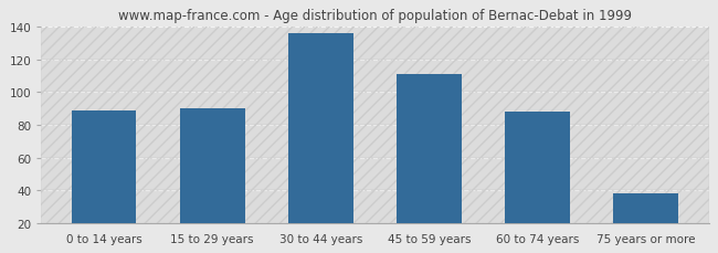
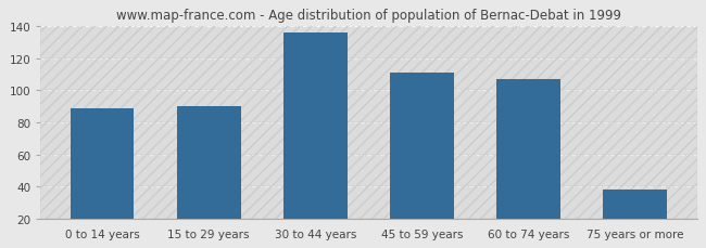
60 to 74 years: 88 -> 107
